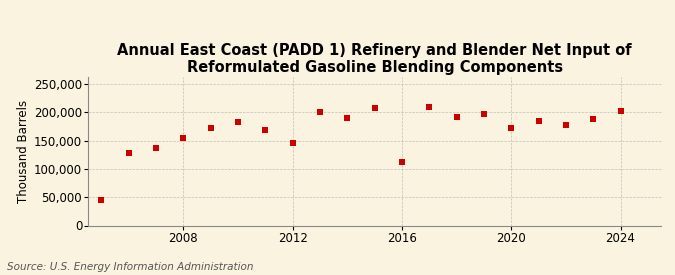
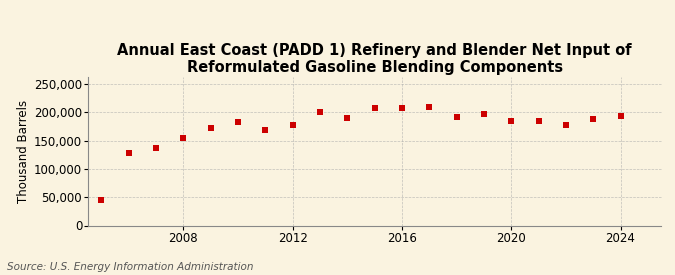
2012: 146,000 -> 178,000
2016: 112,000 -> 208,000
2020: 172,000 -> 185,000
2024: 202,000 -> 193,000
